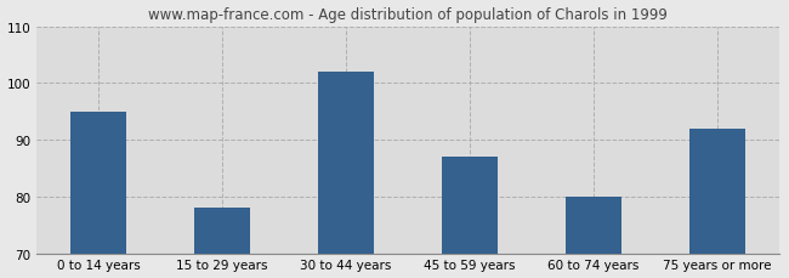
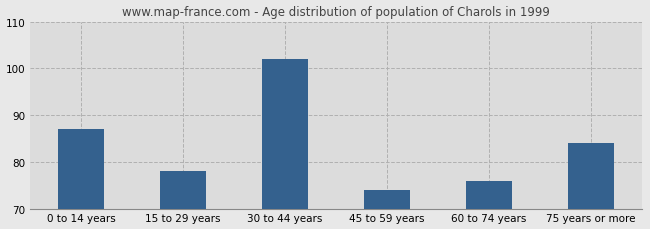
0 to 14 years: 95 -> 87
45 to 59 years: 87 -> 74
60 to 74 years: 80 -> 76
75 years or more: 92 -> 84
